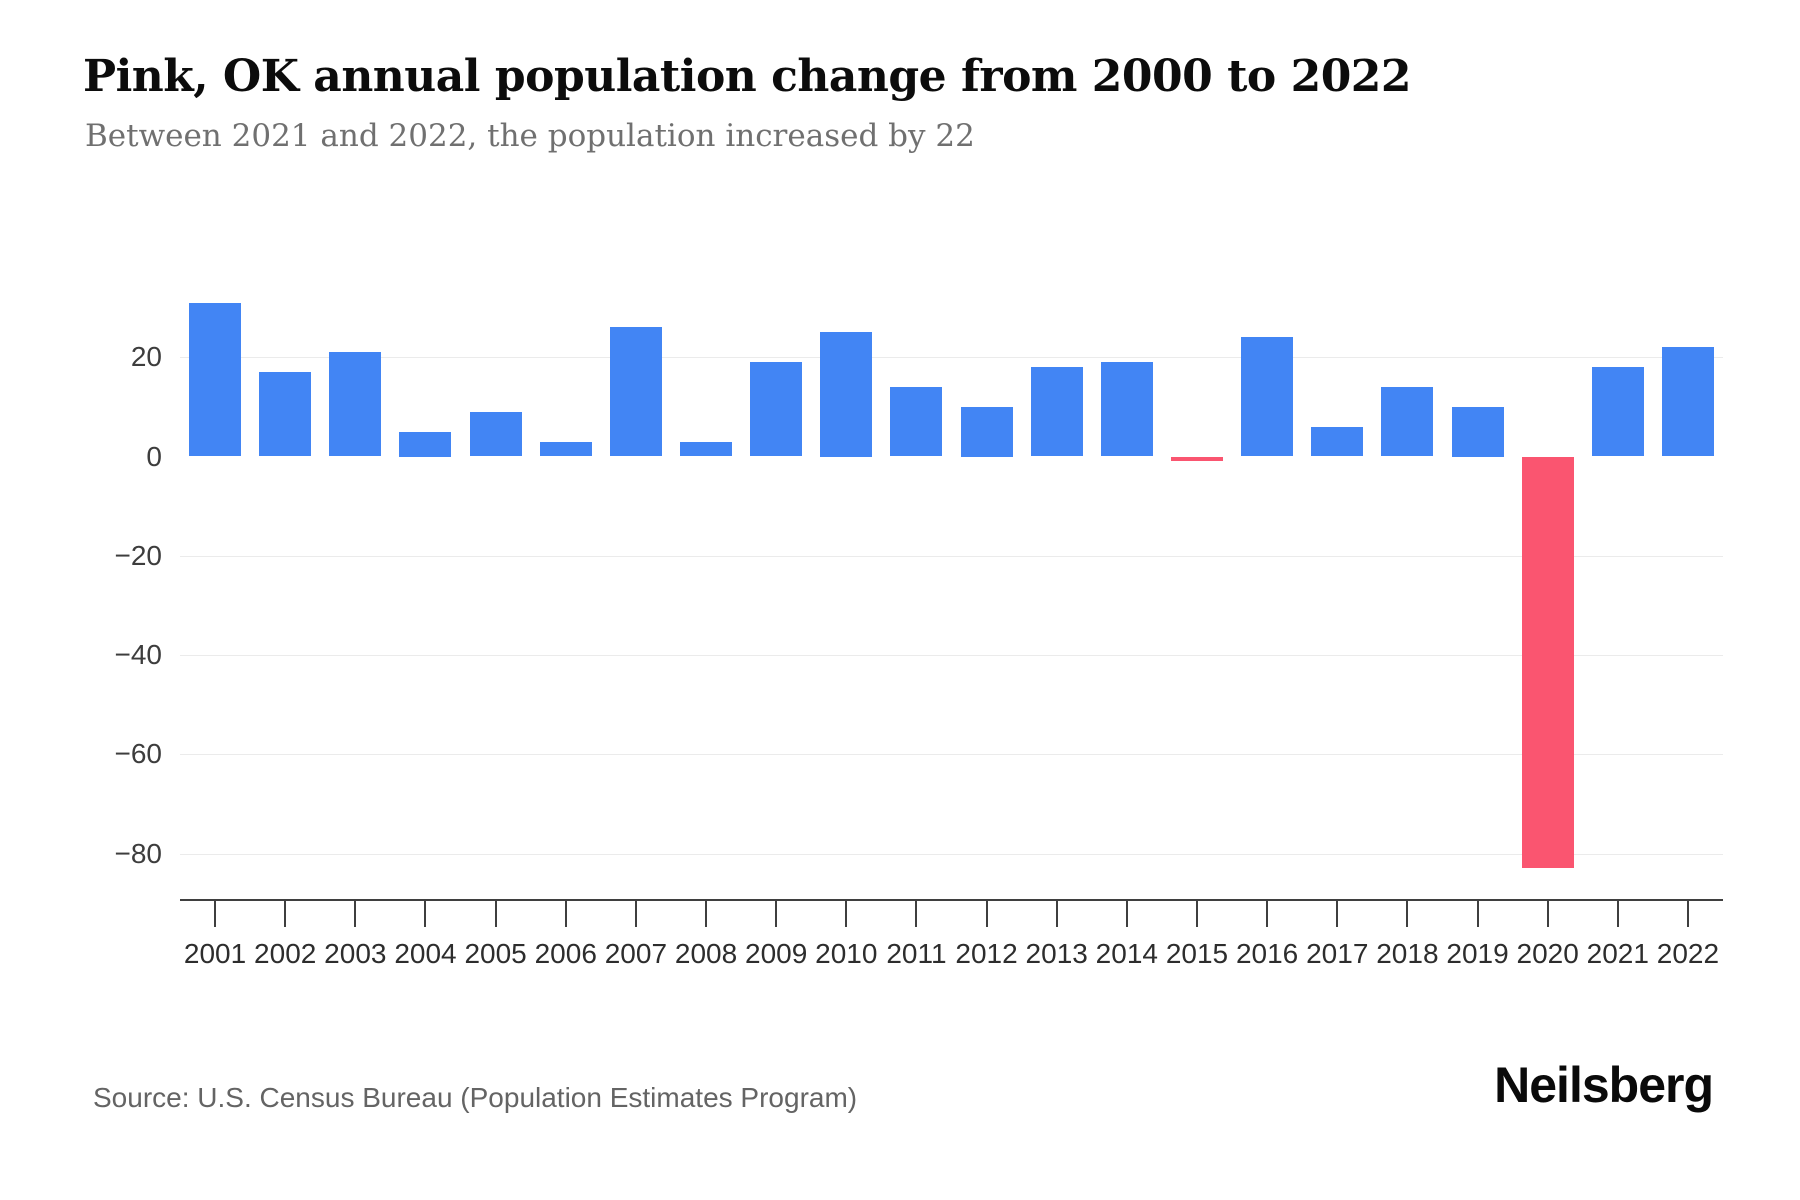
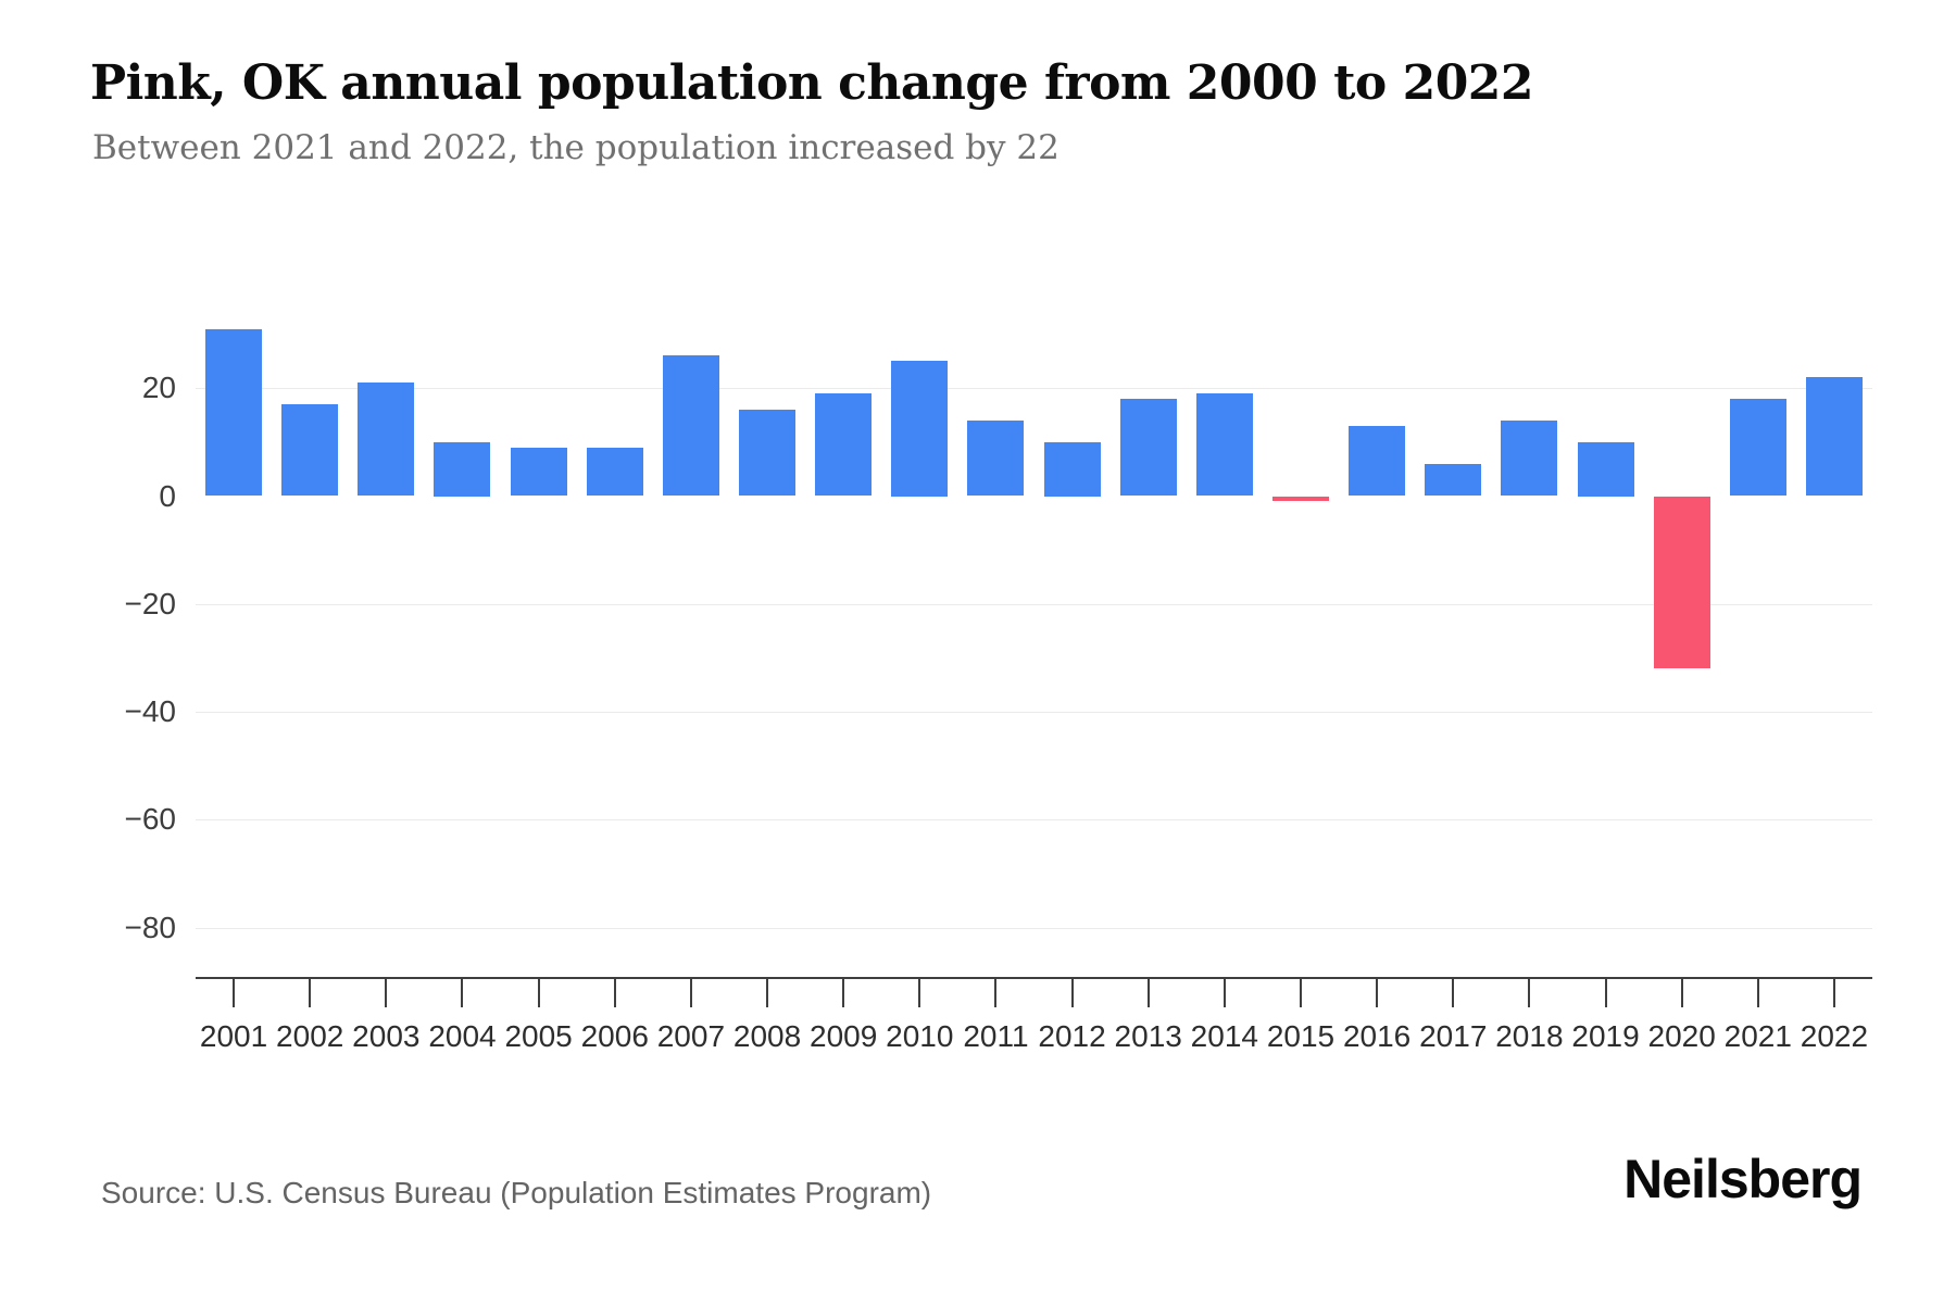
2004: 5 -> 10
2006: 3 -> 9
2008: 3 -> 16
2016: 24 -> 13
2020: -83 -> -32
